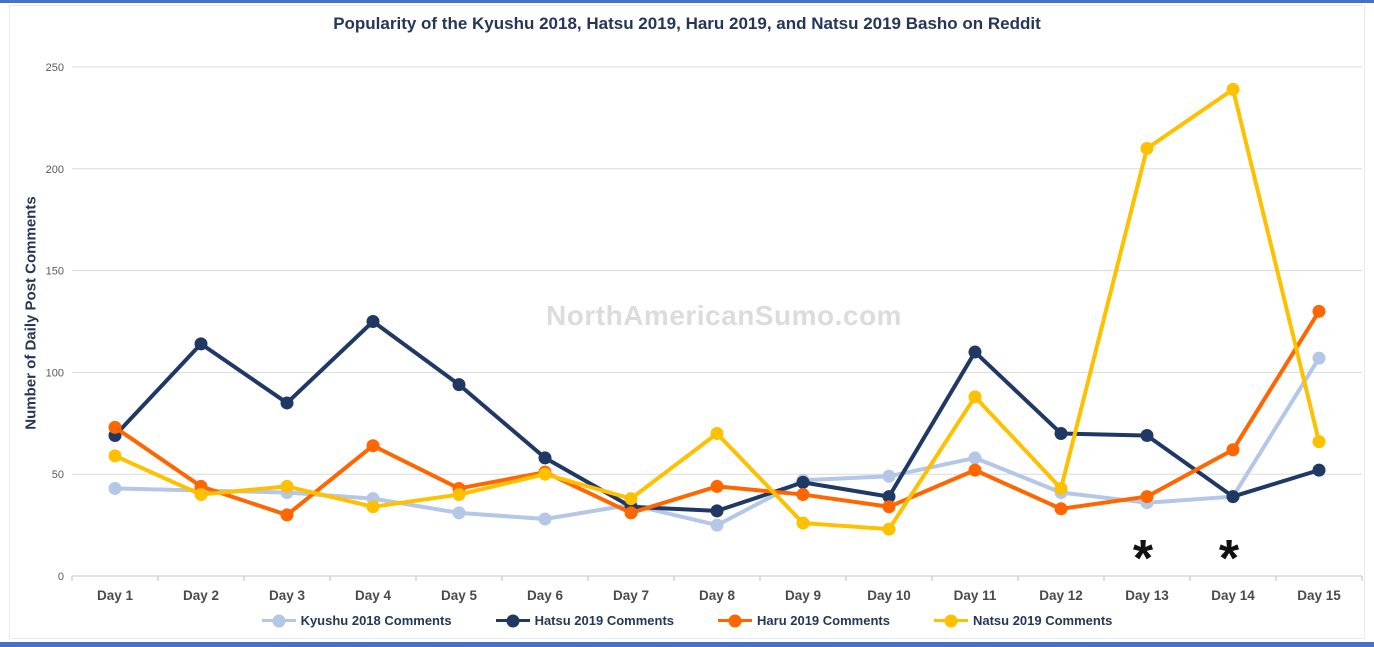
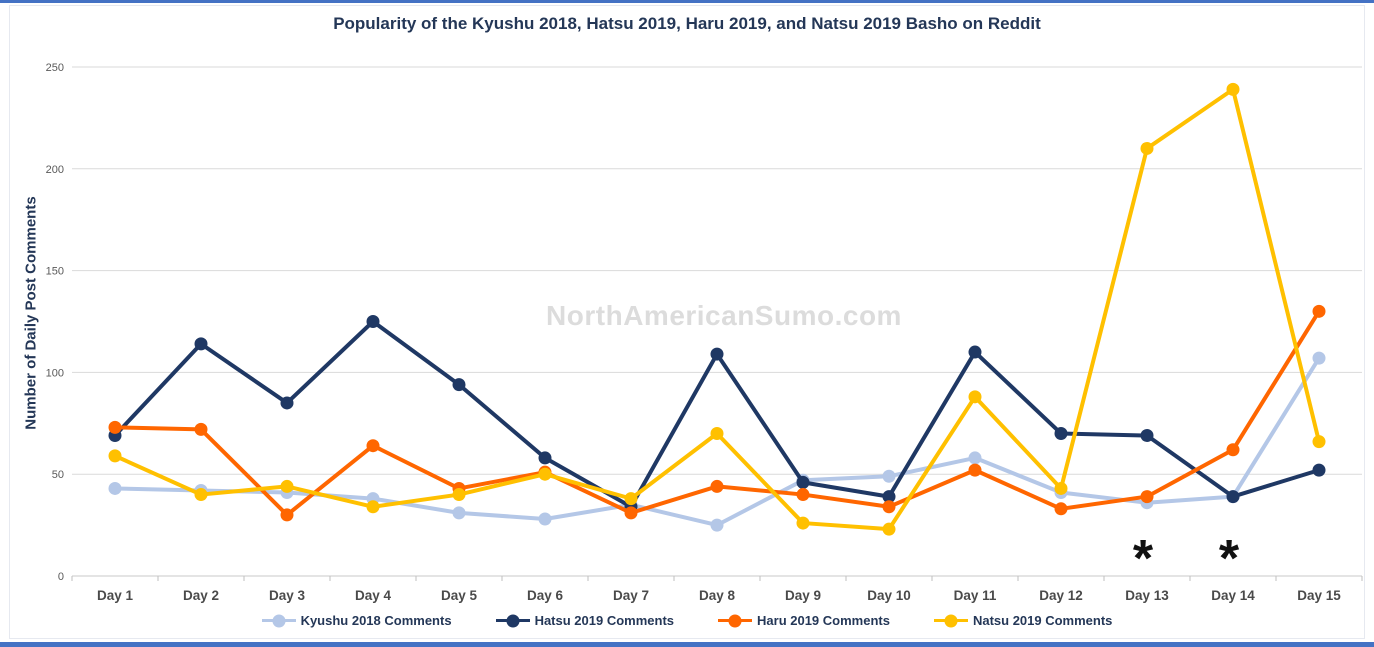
Haru 2019 Comments/Day 2: 44 -> 72
Hatsu 2019 Comments/Day 8: 32 -> 109
